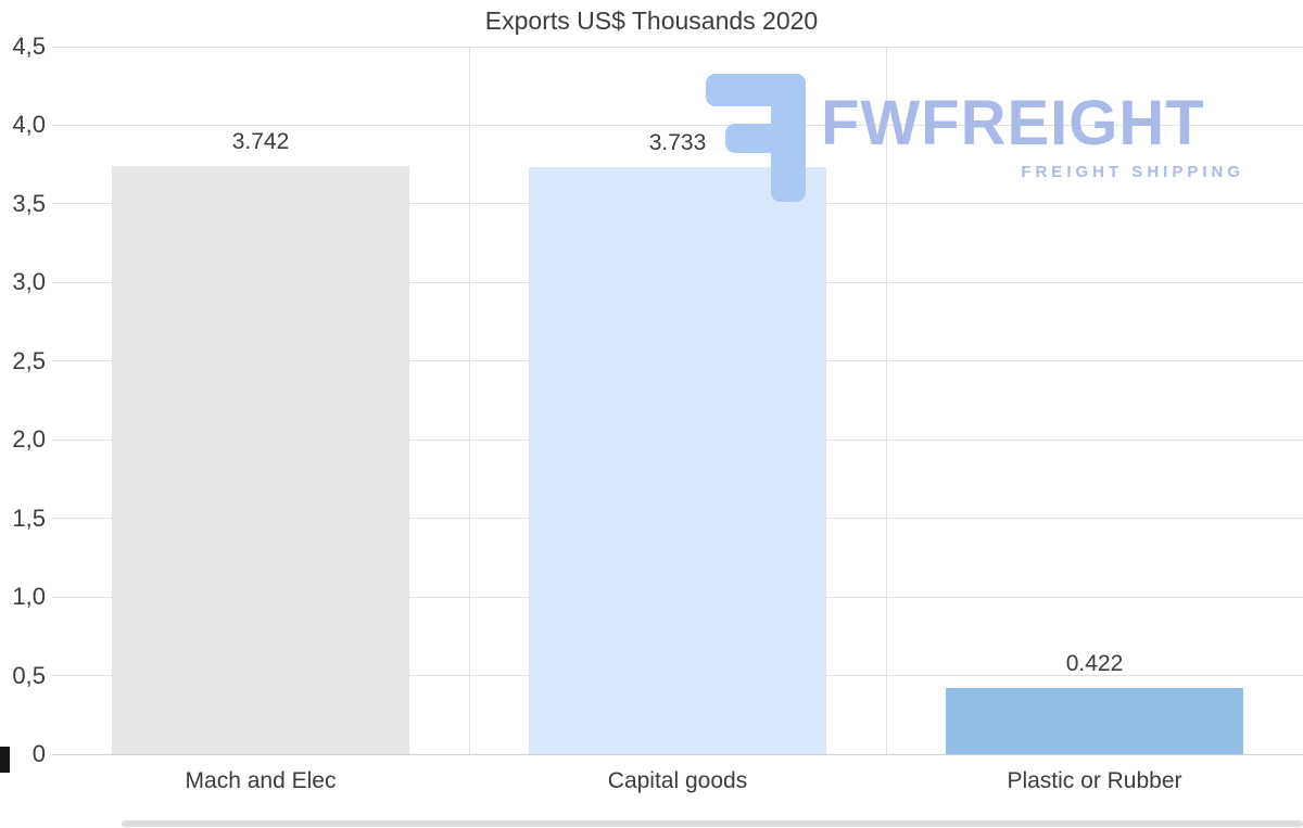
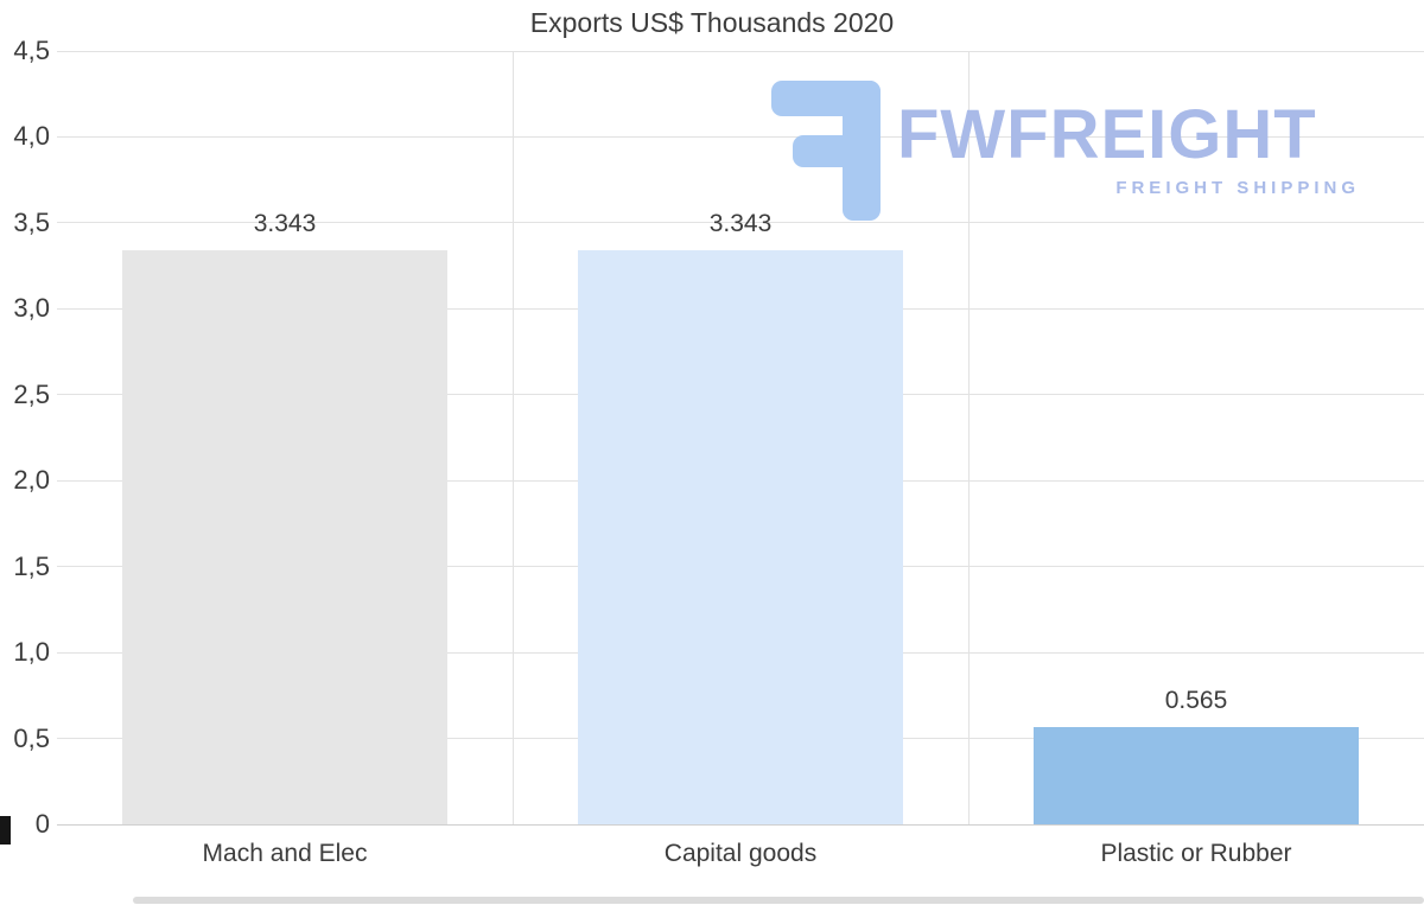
Mach and Elec: 3.742 -> 3.343
Capital goods: 3.733 -> 3.343
Plastic or Rubber: 0.422 -> 0.565
